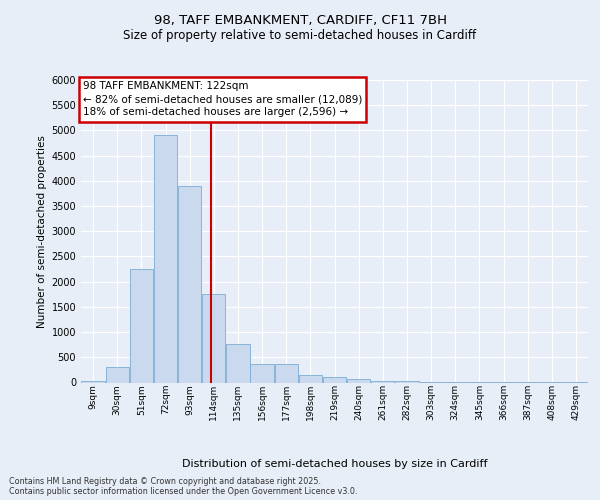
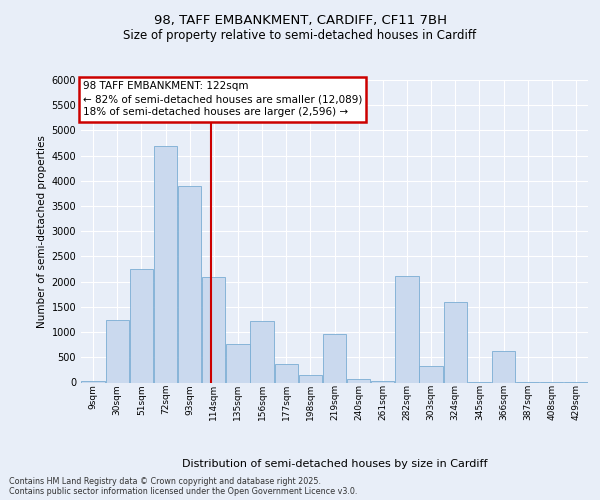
30sqm: 300 -> 1240
72sqm: 4900 -> 4700
114sqm: 1750 -> 2100
156sqm: 370 -> 1220
219sqm: 100 -> 960
282sqm: 20 -> 2120
303sqm: 10 -> 320
324sqm: 10 -> 1600
366sqm: 0 -> 620
